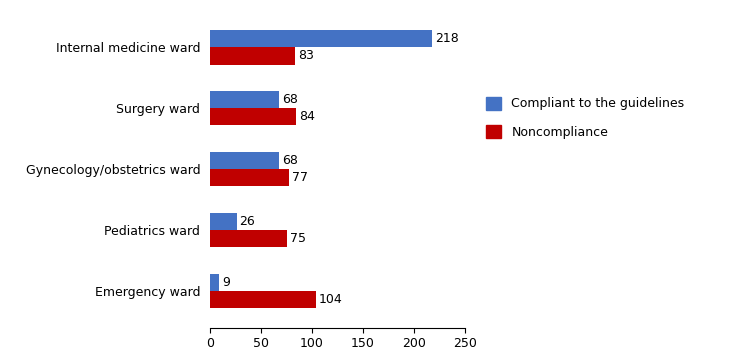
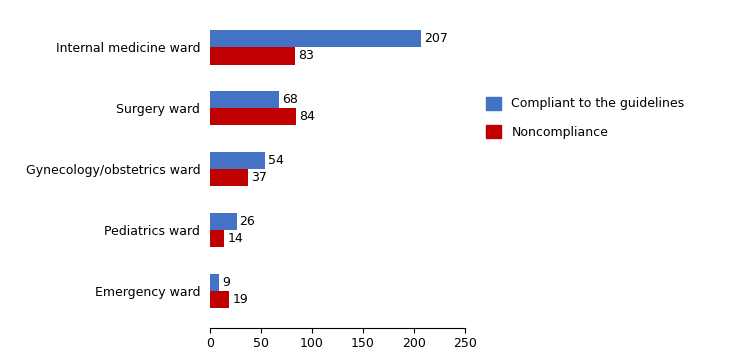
Compliant to the guidelines/Internal medicine ward: 218 -> 207
Compliant to the guidelines/Gynecology/obstetrics ward: 68 -> 54
Noncompliance/Gynecology/obstetrics ward: 77 -> 37
Noncompliance/Pediatrics ward: 75 -> 14
Noncompliance/Emergency ward: 104 -> 19
